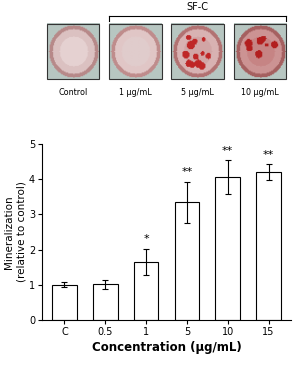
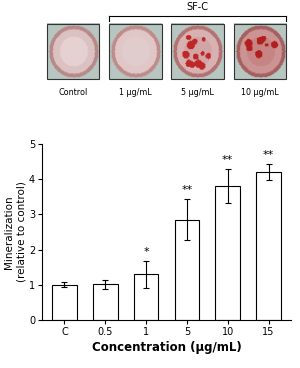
1: 1.65 -> 1.30
5: 3.35 -> 2.85
10: 4.05 -> 3.80
